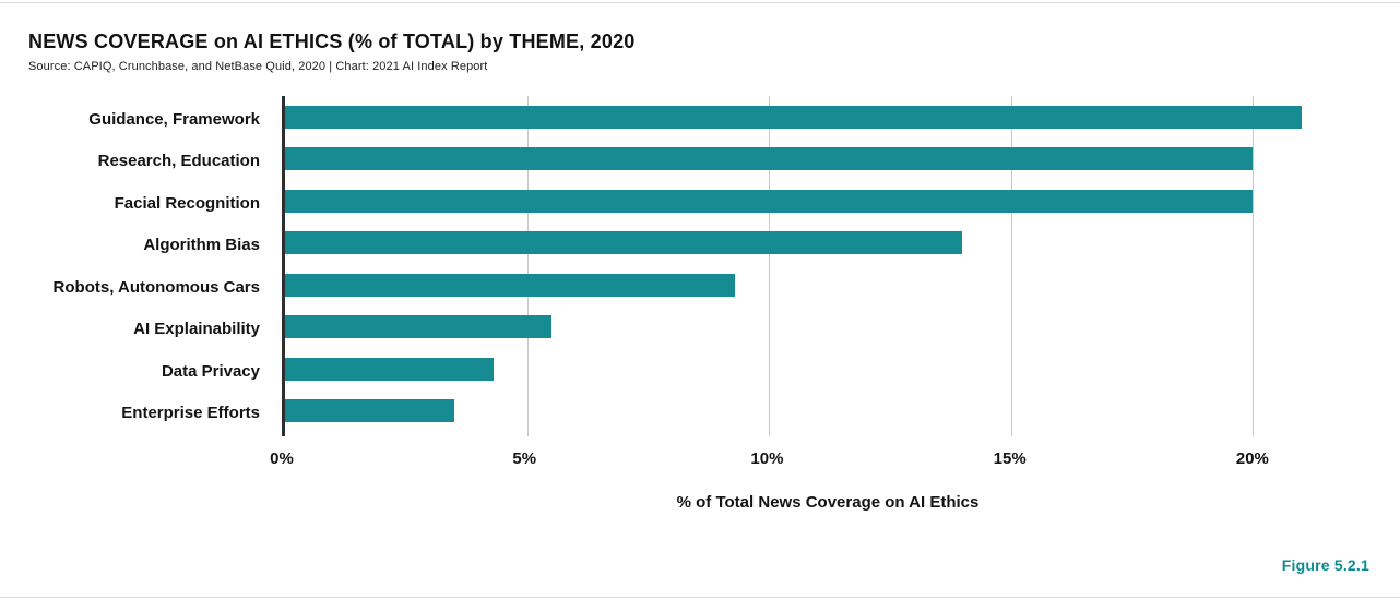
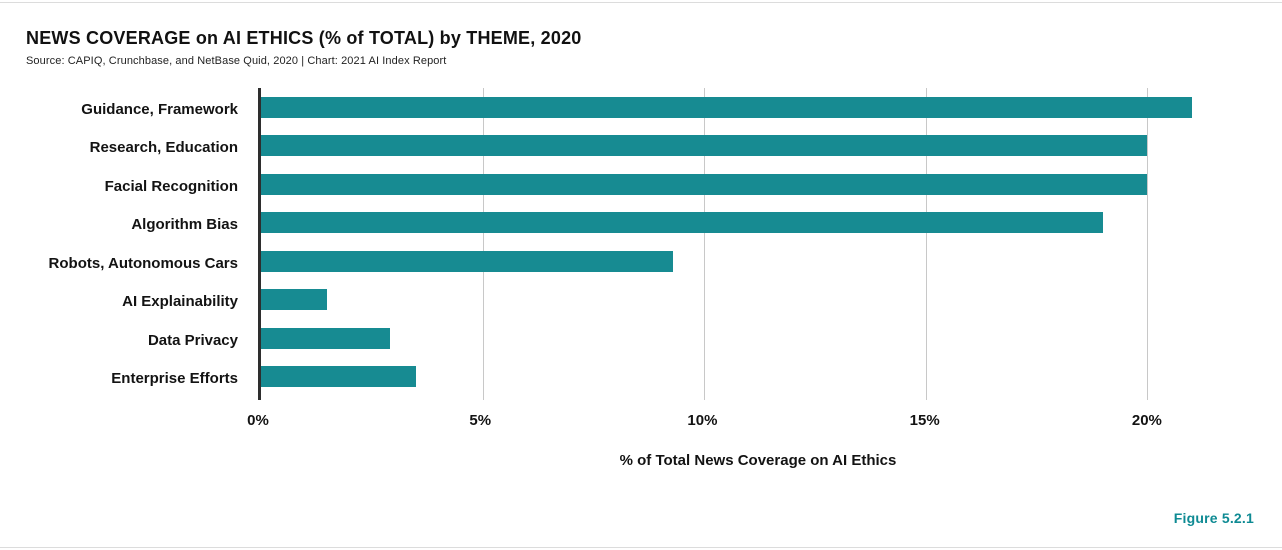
Algorithm Bias: 14.0% -> 19.0%
AI Explainability: 5.5% -> 1.5%
Data Privacy: 4.3% -> 2.9%
